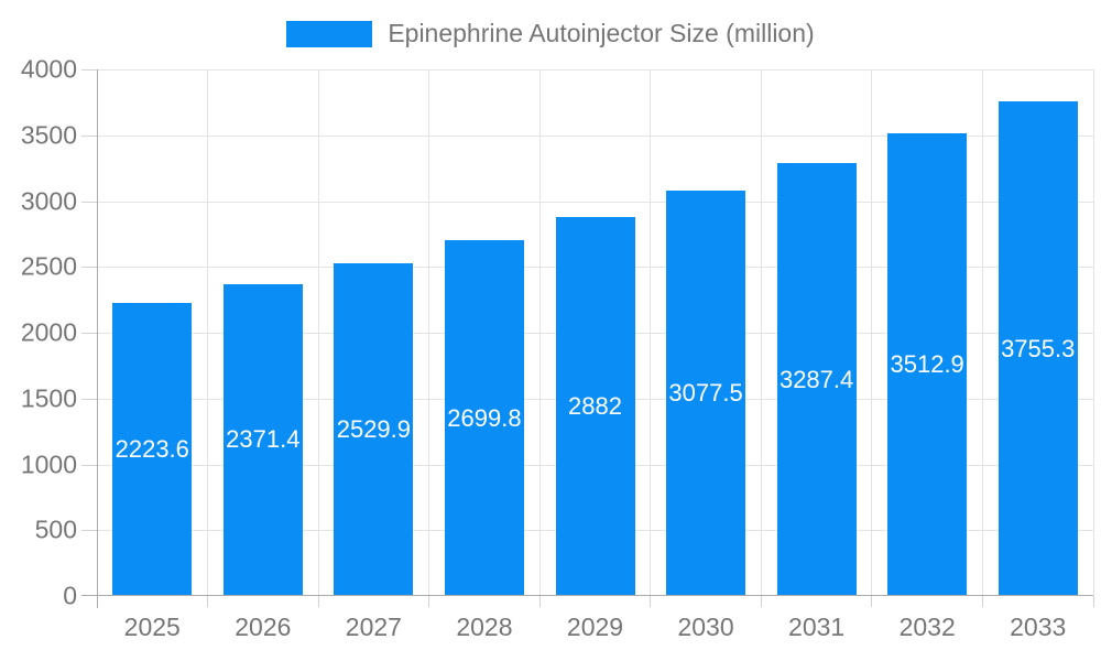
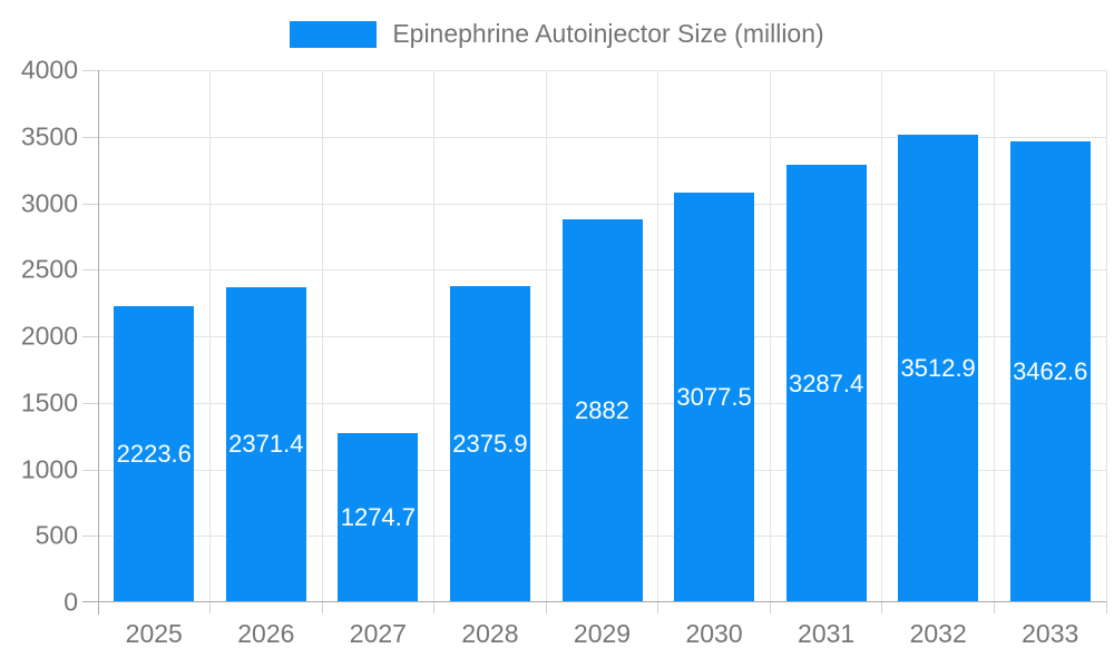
2027: 2529.9 -> 1274.7
2028: 2699.8 -> 2375.9
2033: 3755.3 -> 3462.6
